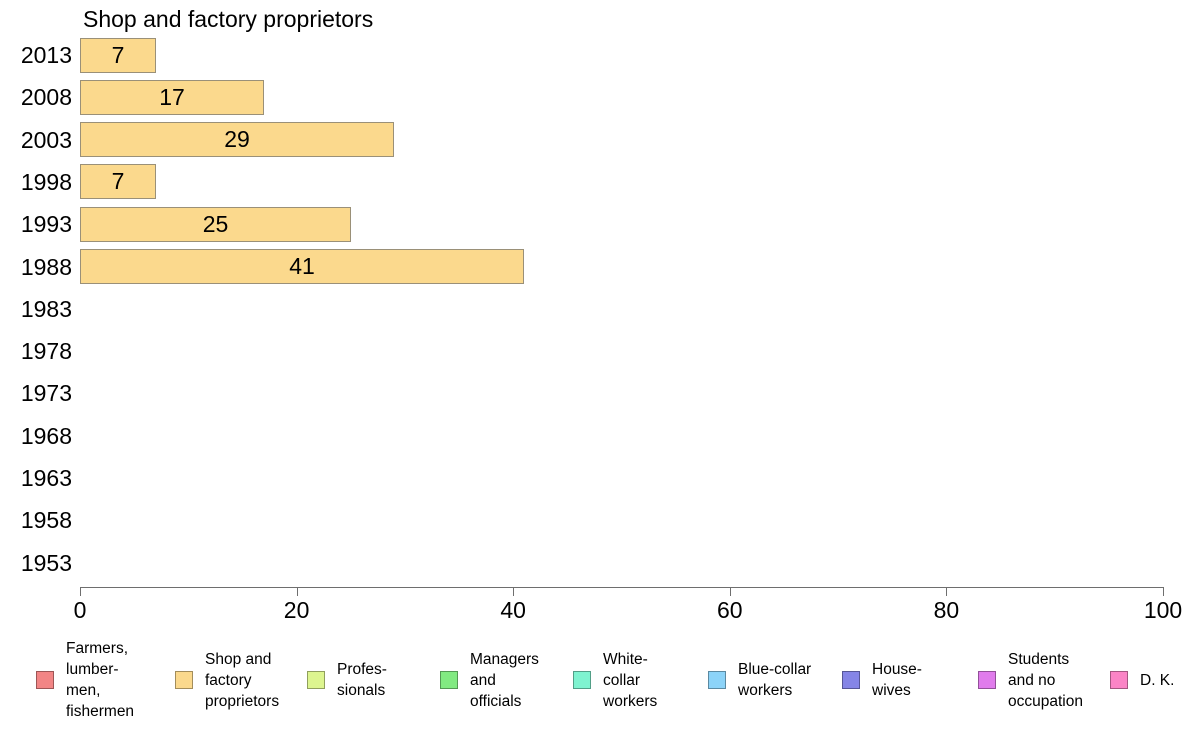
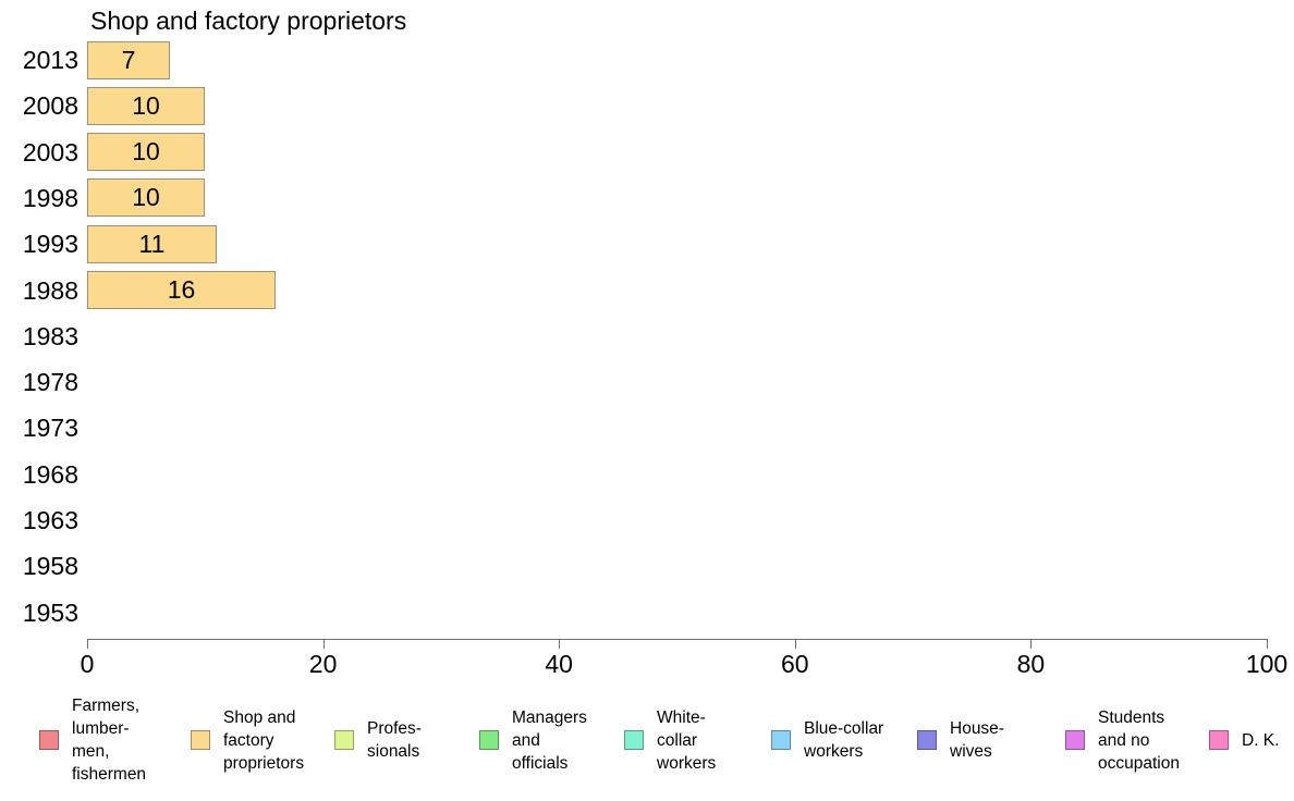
2008: 17 -> 10
2003: 29 -> 10
1998: 7 -> 10
1993: 25 -> 11
1988: 41 -> 16
